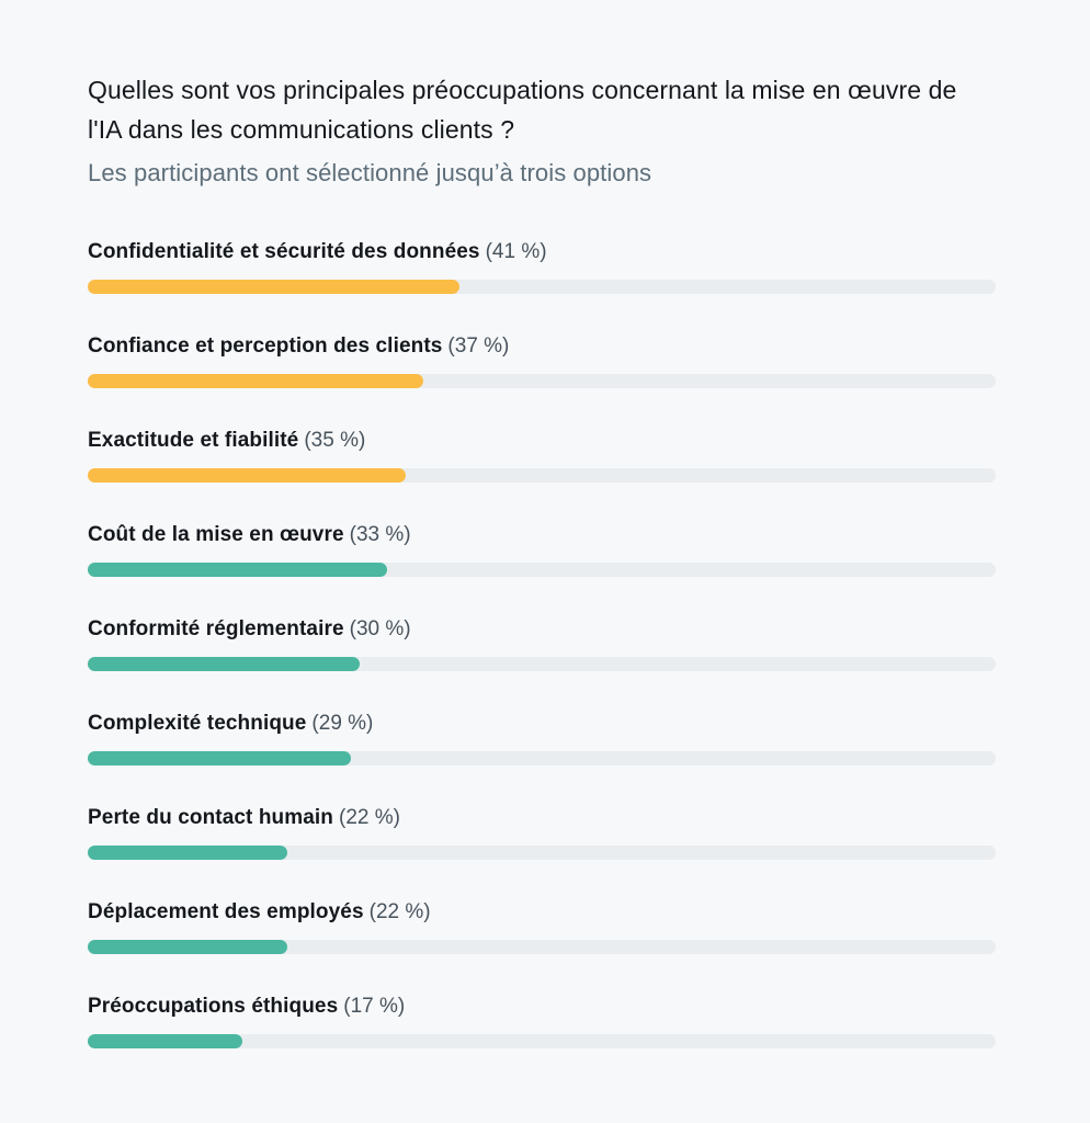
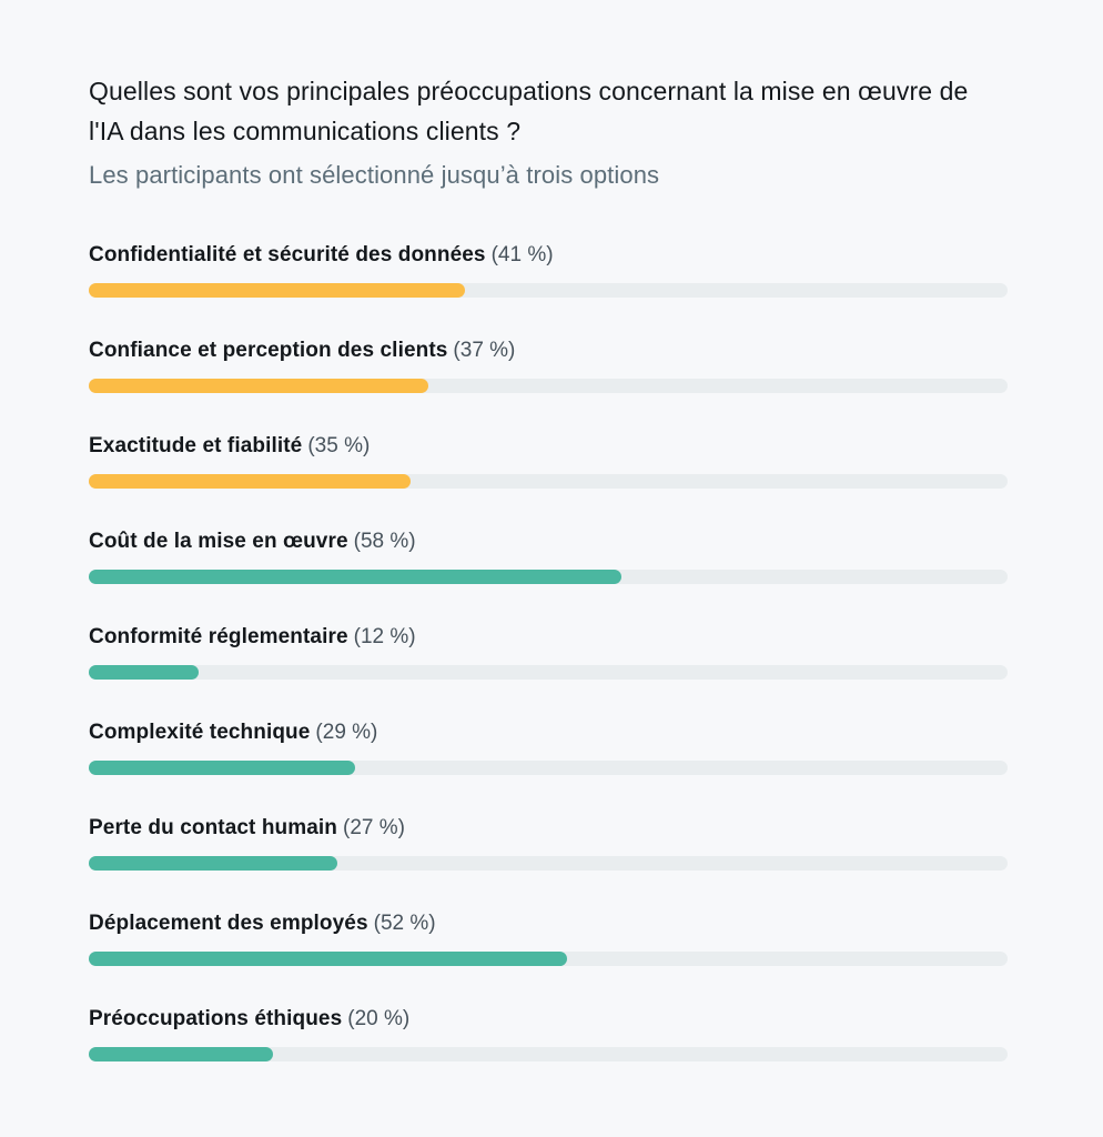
Coût de la mise en œuvre: 33 -> 58
Conformité réglementaire: 30 -> 12
Perte du contact humain: 22 -> 27
Déplacement des employés: 22 -> 52
Préoccupations éthiques: 17 -> 20
